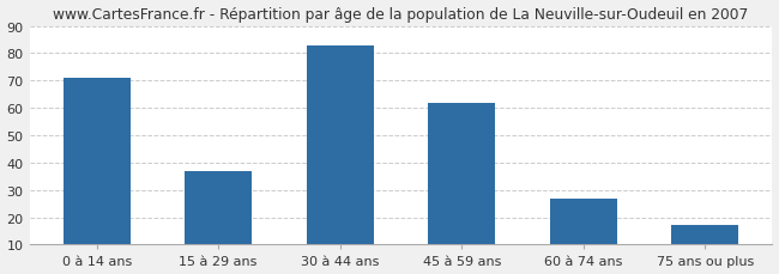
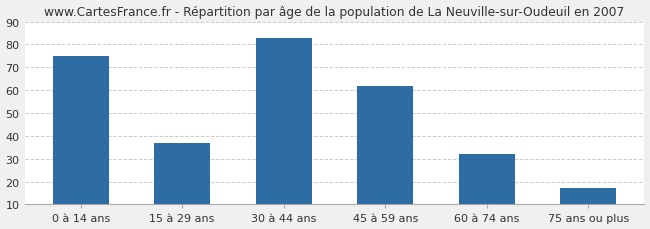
0 à 14 ans: 71 -> 75
60 à 74 ans: 27 -> 32
